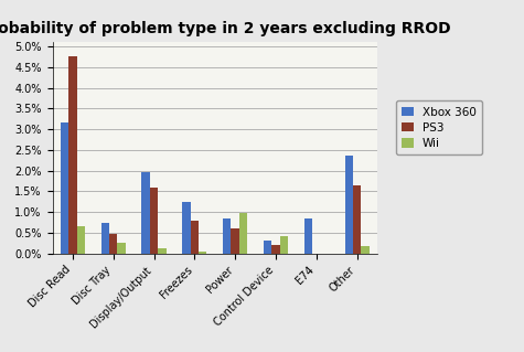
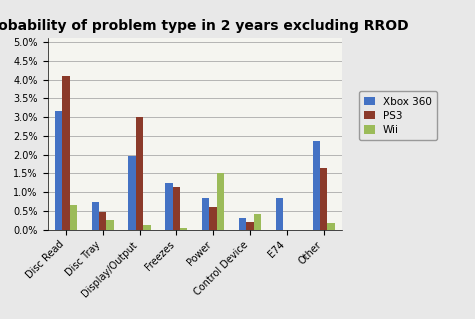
PS3/Disc Read: 4.75% -> 4.10%
PS3/Display/Output: 1.58% -> 3.00%
PS3/Freezes: 0.80% -> 1.15%
Wii/Power: 0.98% -> 1.50%
